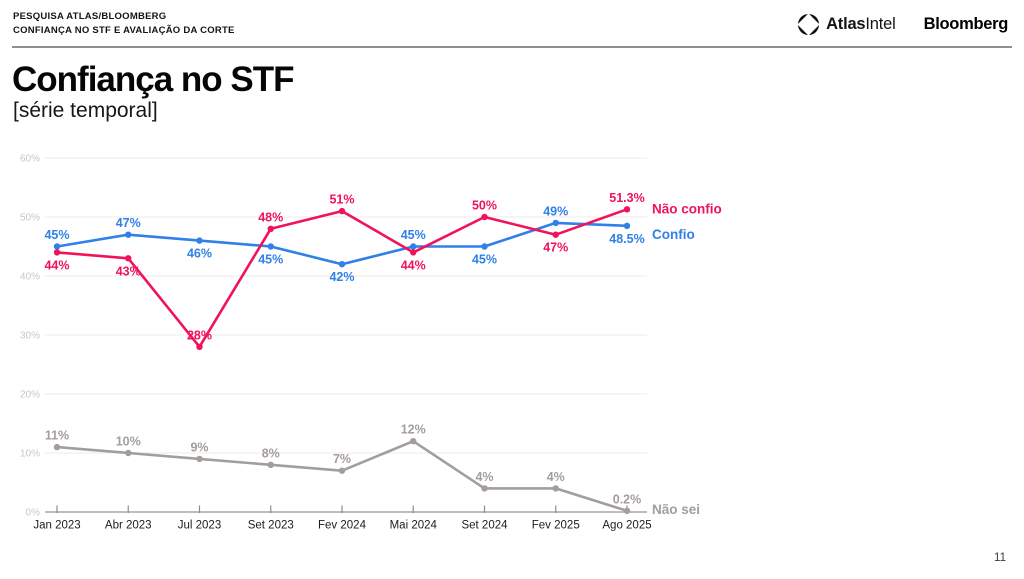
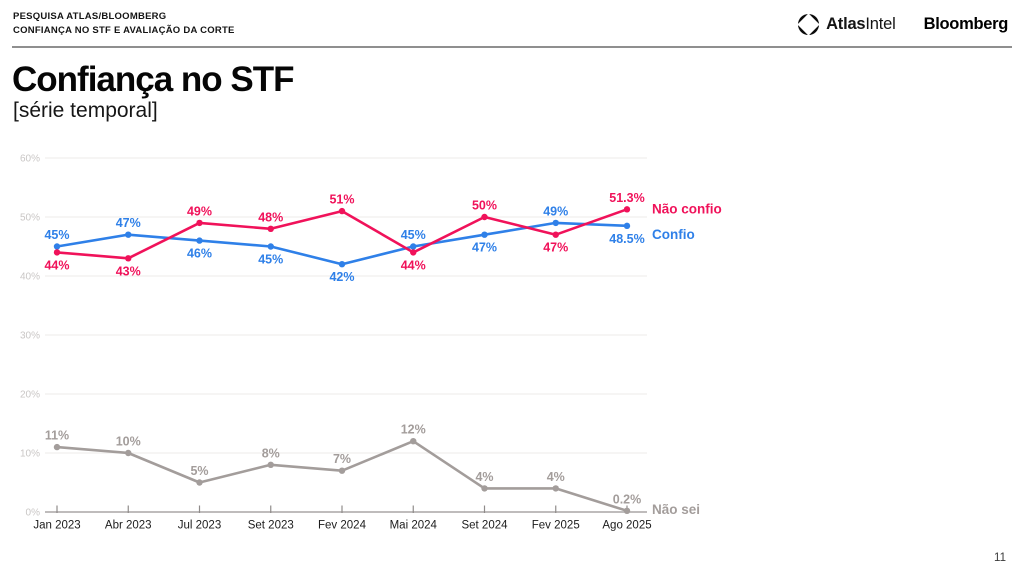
Não confio/Jul 2023: 28% -> 49%
Não sei/Jul 2023: 9% -> 5%
Confio/Set 2024: 45% -> 47%
